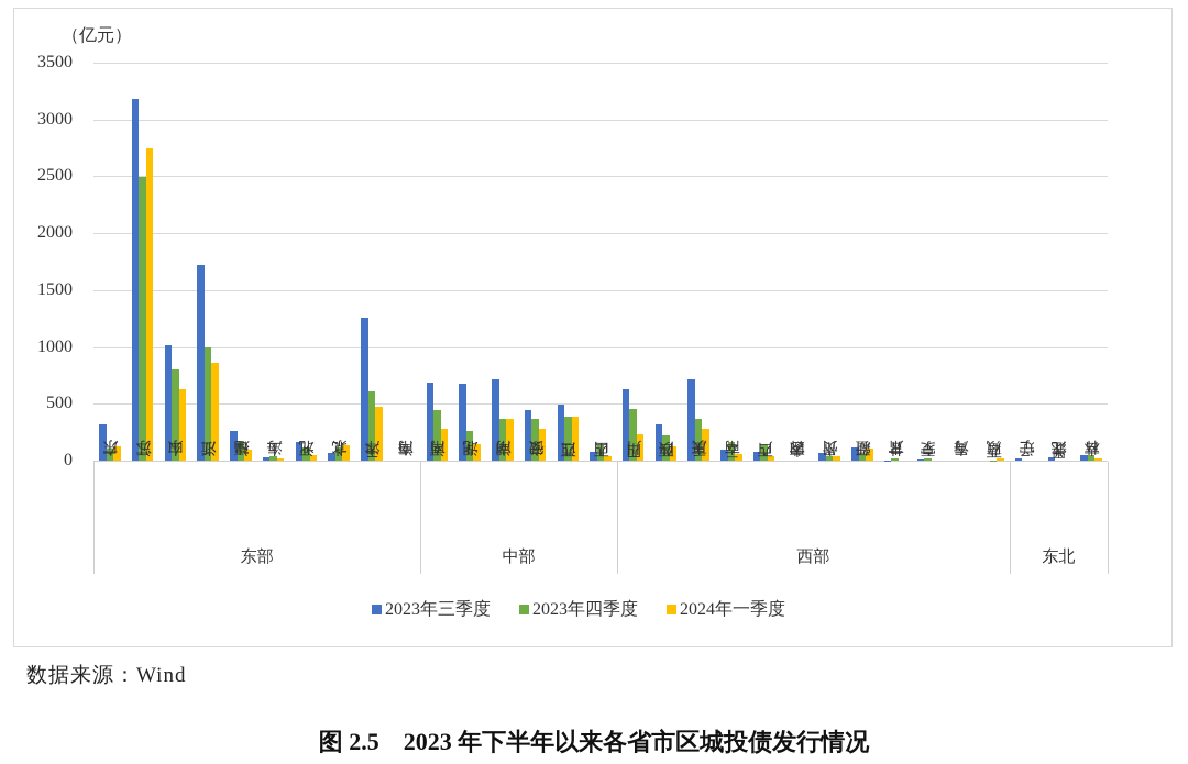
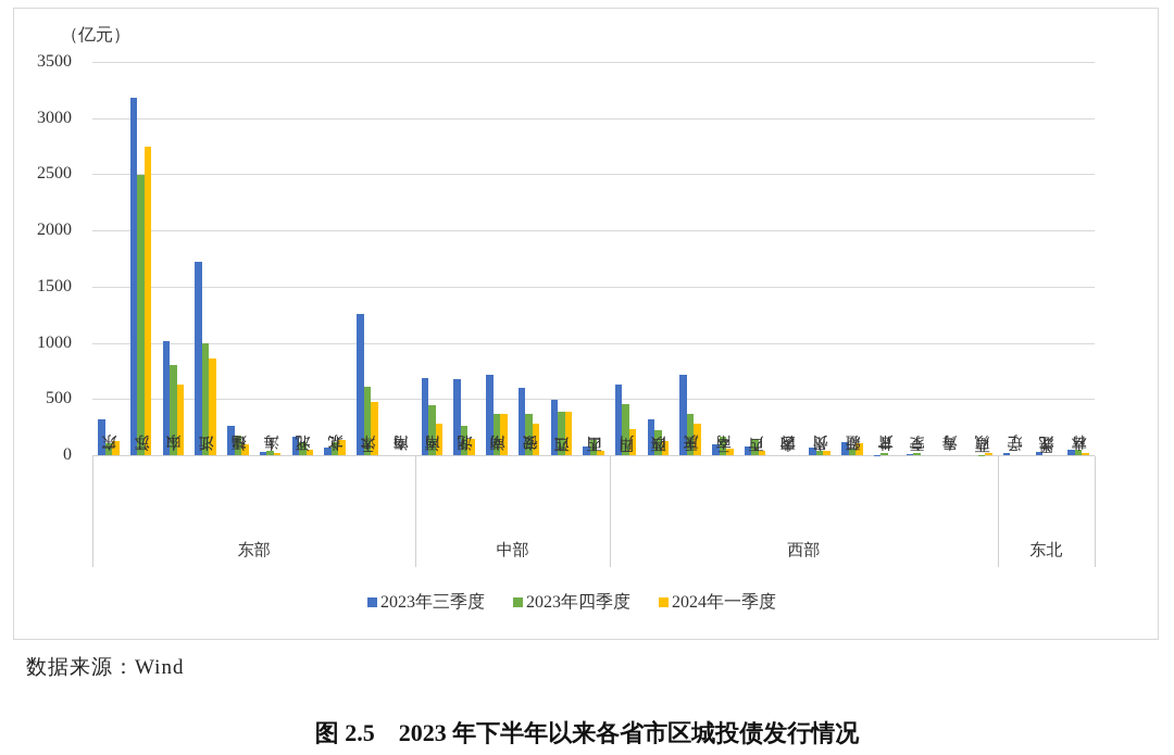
2023年三季度/安徽: 440 -> 600
